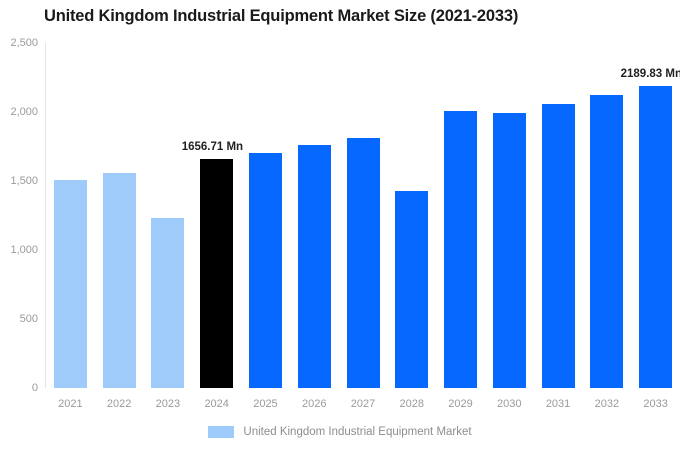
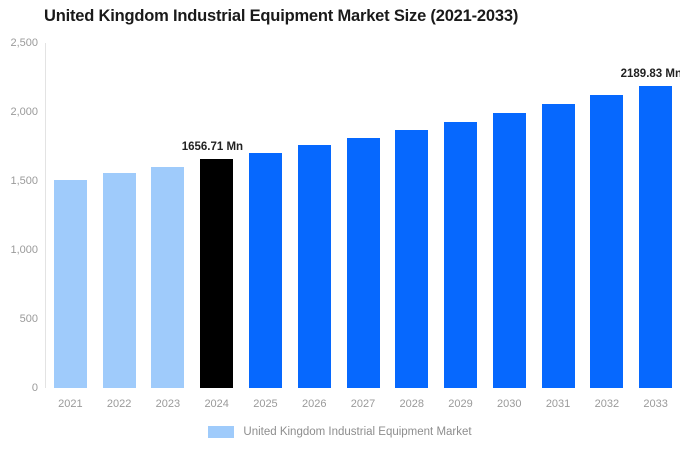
2023: 1230 -> 1600
2028: 1430 -> 1870
2029: 2010 -> 1930
